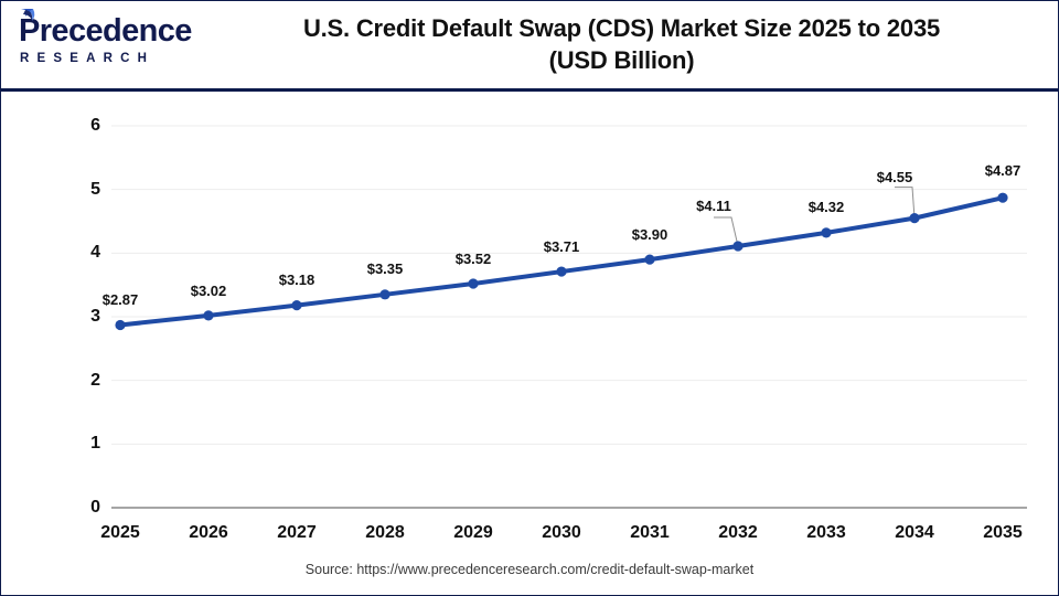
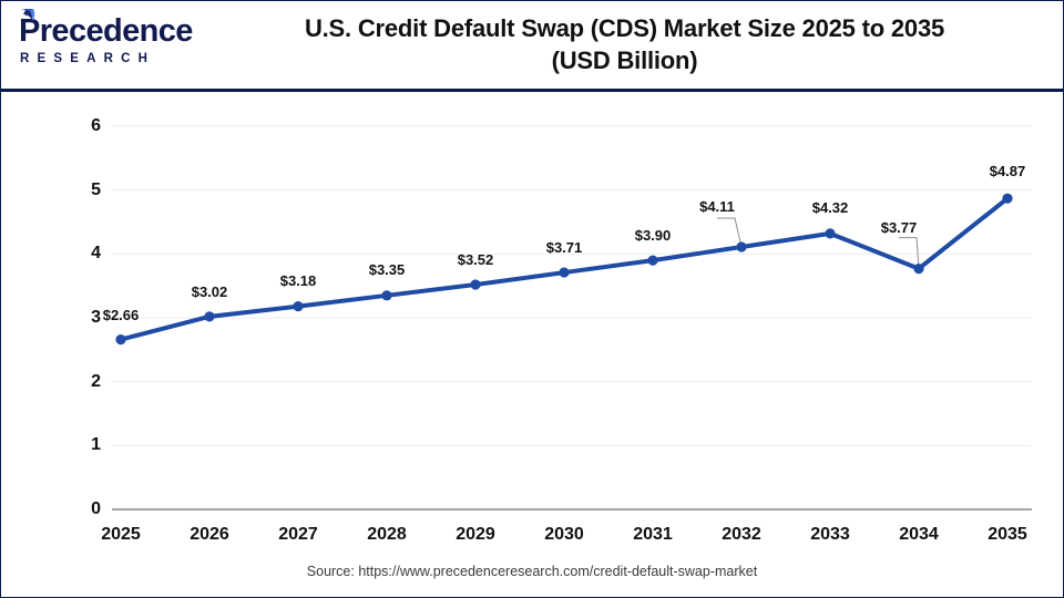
2025: $2.87 -> $2.66
2034: $4.55 -> $3.77
